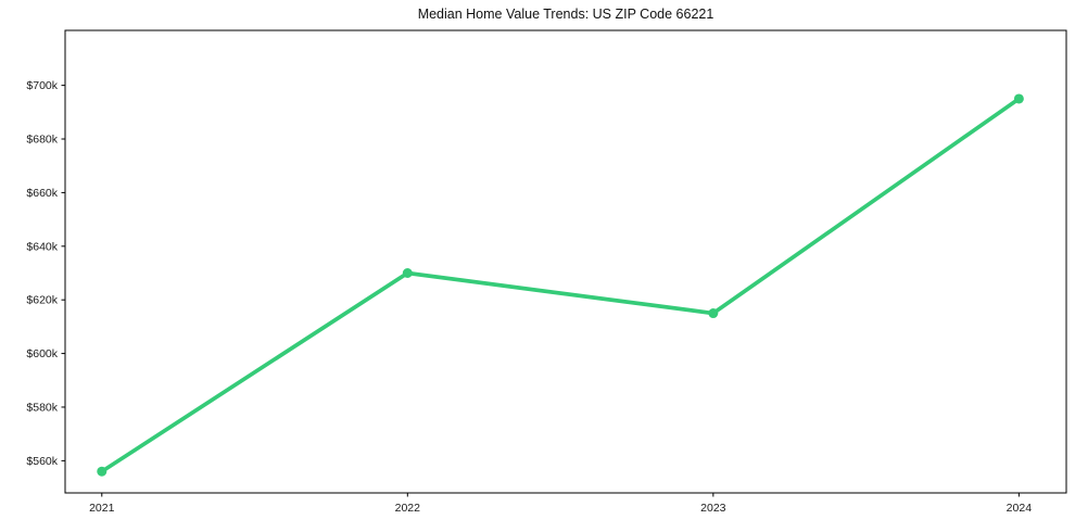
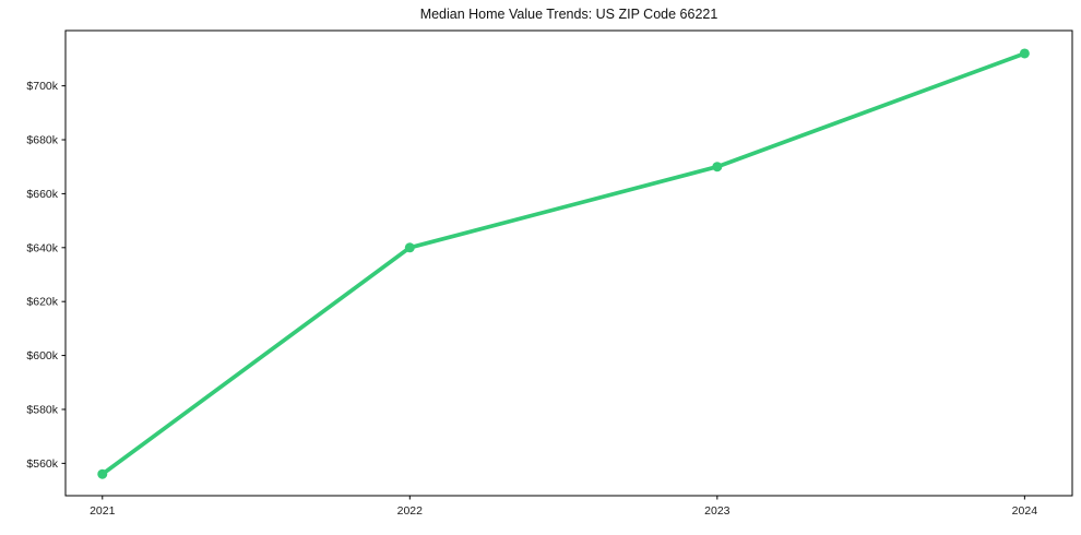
2022: $630k -> $640k
2023: $615k -> $670k
2024: $695k -> $712k
